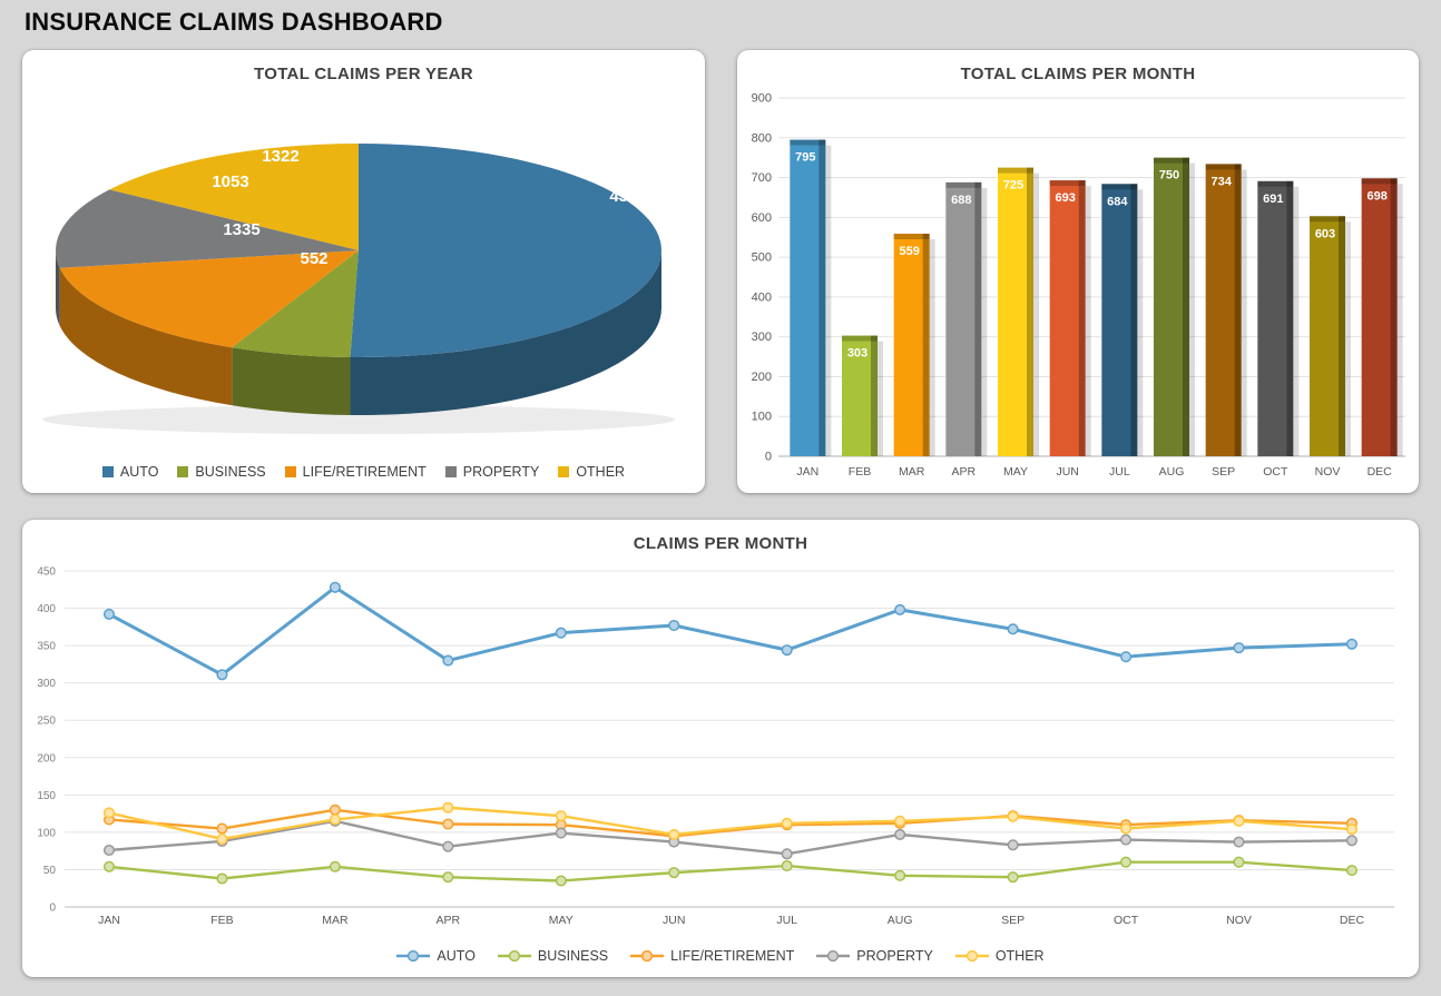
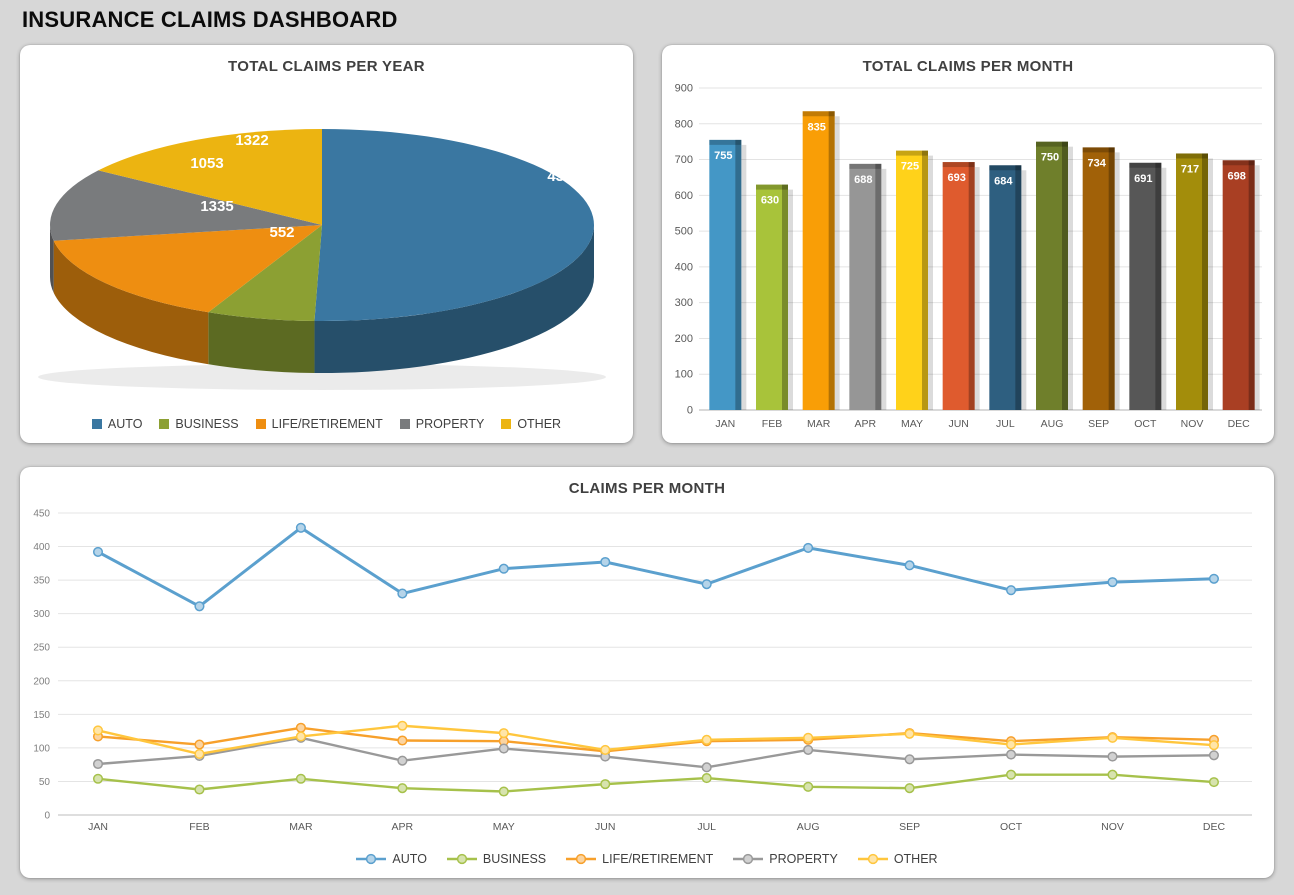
TOTAL CLAIMS PER MONTH/JAN: 795 -> 755
TOTAL CLAIMS PER MONTH/FEB: 303 -> 630
TOTAL CLAIMS PER MONTH/MAR: 559 -> 835
TOTAL CLAIMS PER MONTH/NOV: 603 -> 717
